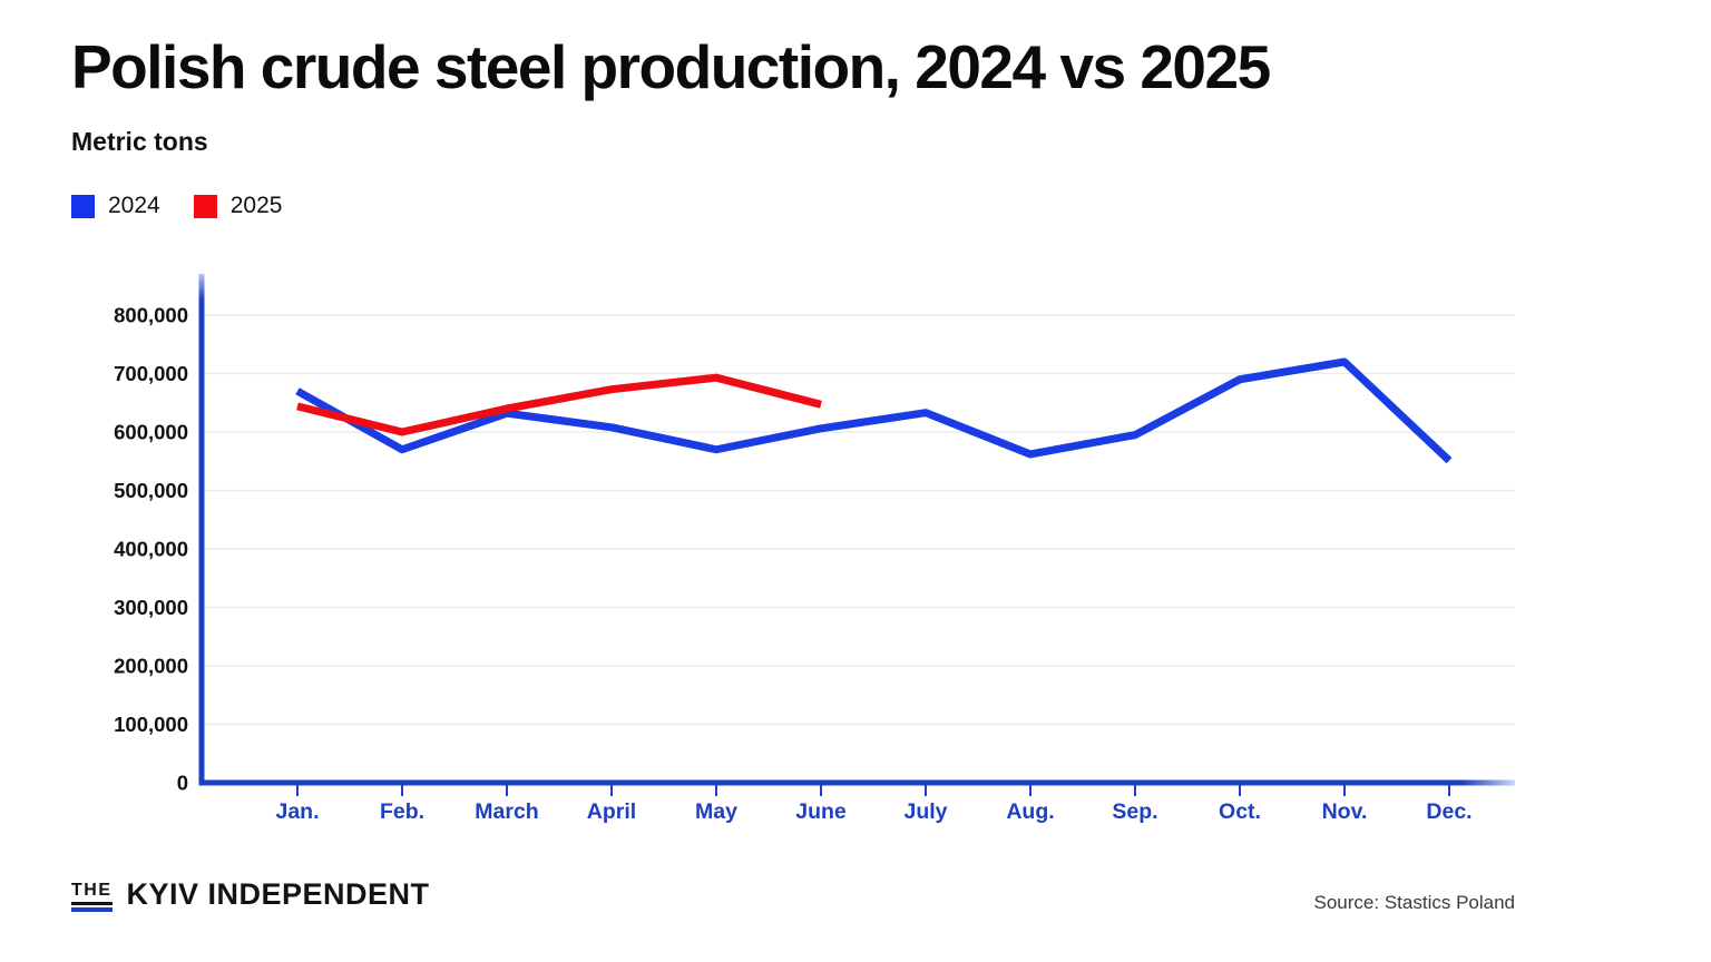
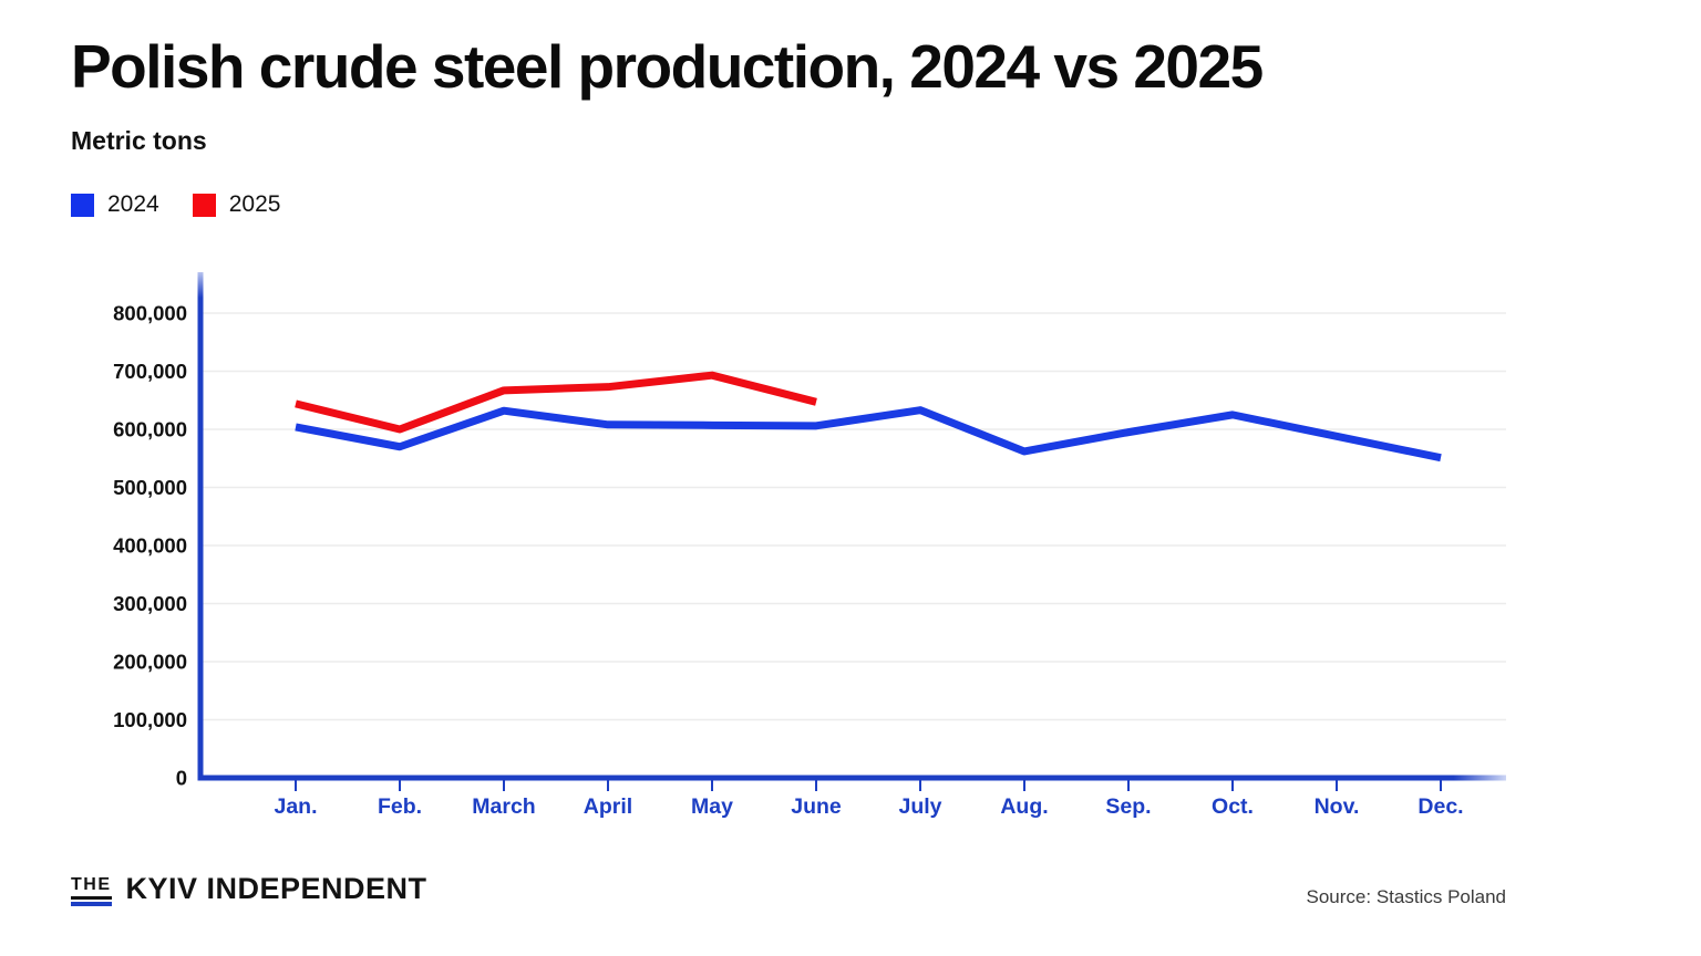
2024/Jan.: 670000 -> 600000
2025/March: 640000 -> 670000
2024/May: 570000 -> 610000
2024/Oct.: 690000 -> 620000
2024/Nov.: 720000 -> 590000
